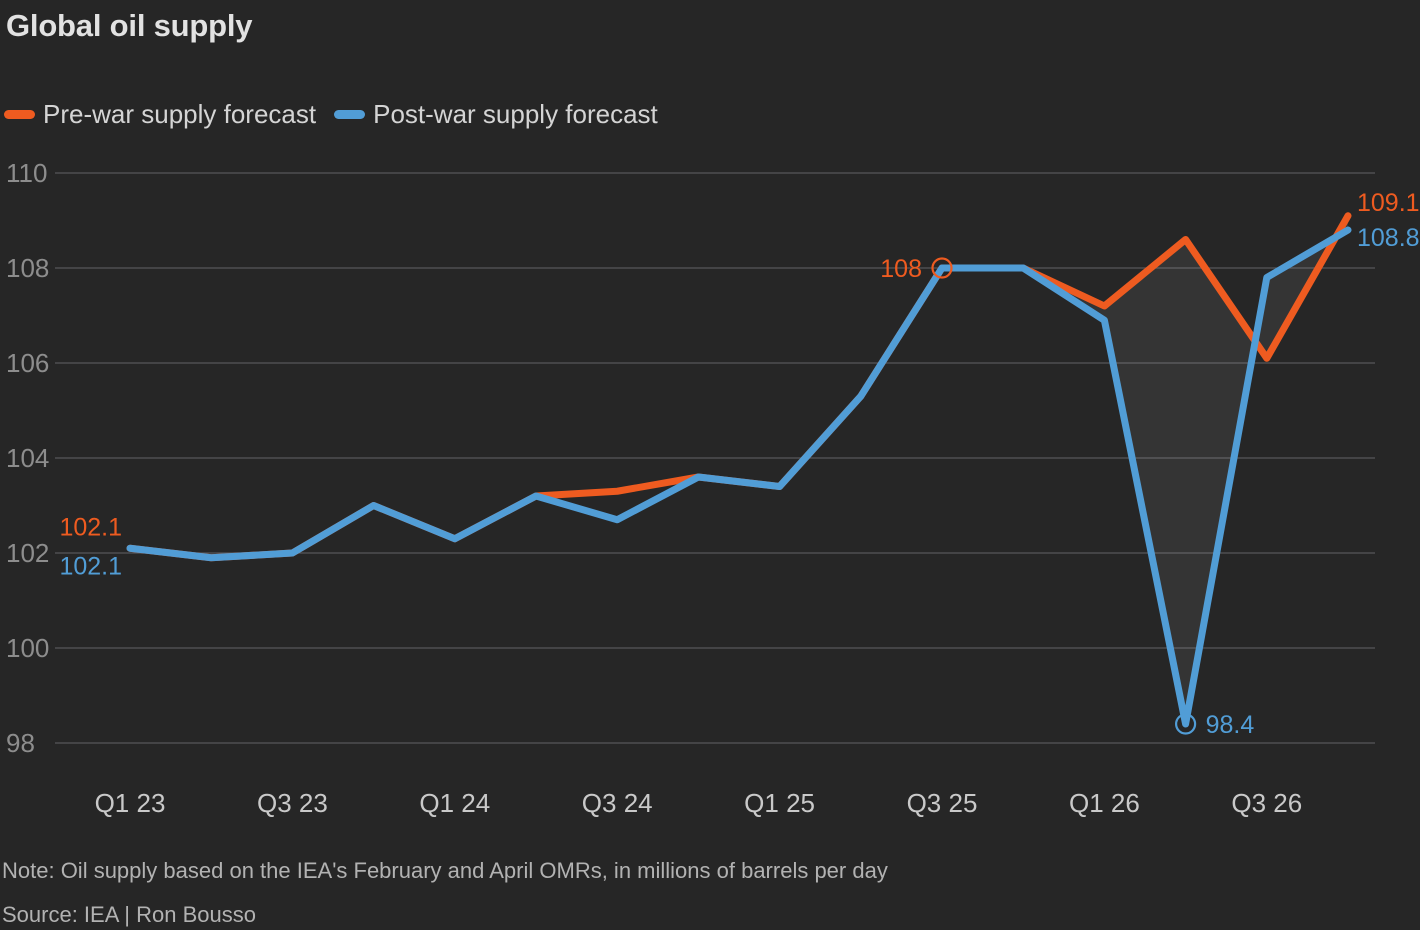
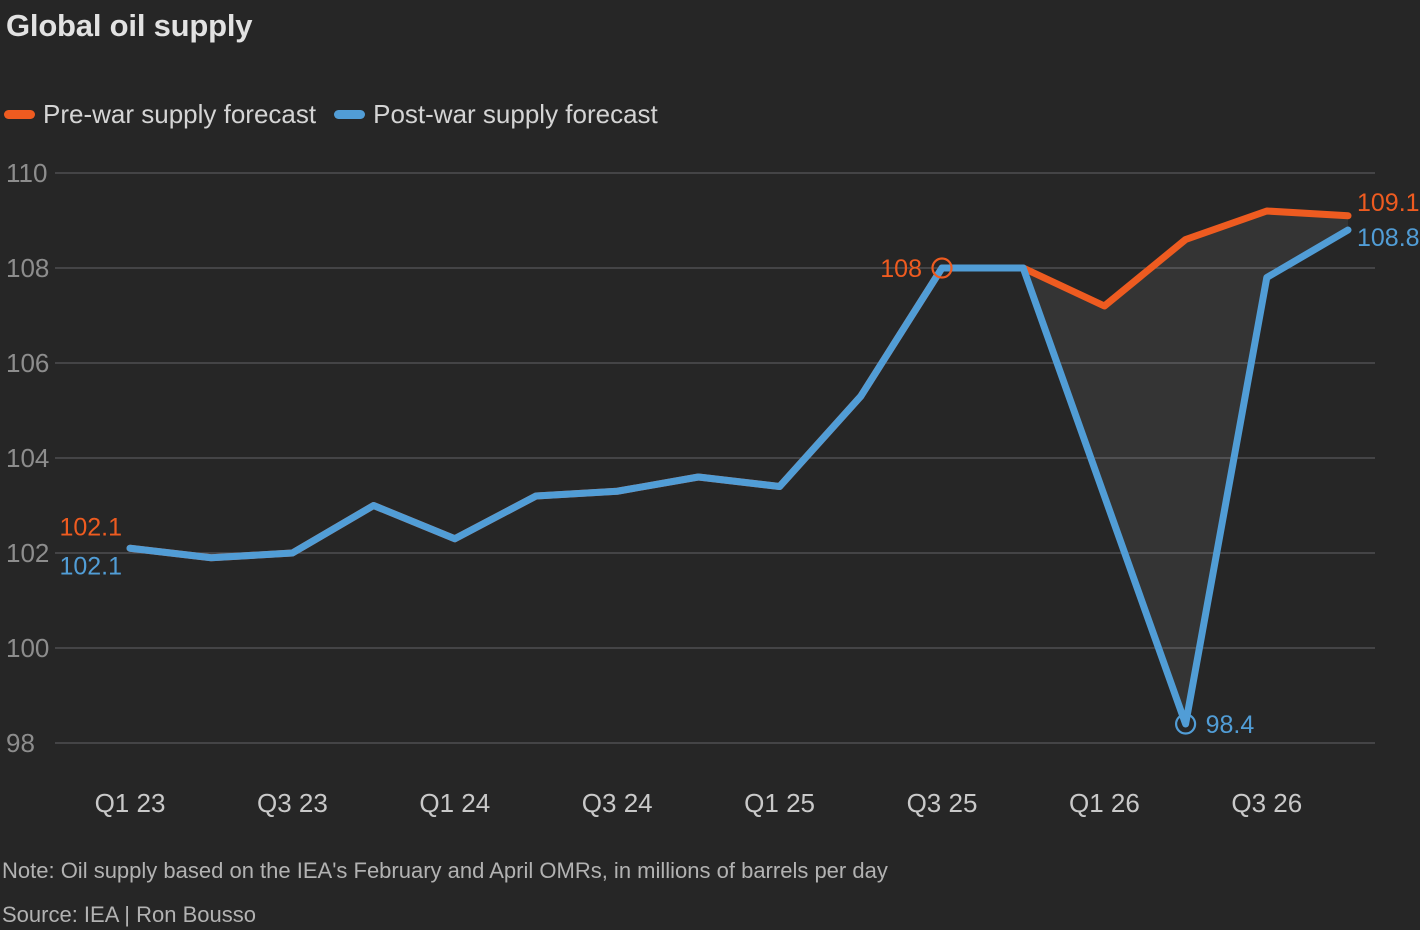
Post-war supply forecast/Q3 24: 102.7 -> 103.3
Post-war supply forecast/Q1 26: 106.9 -> 103.2
Pre-war supply forecast/Q3 26: 106.1 -> 109.2
